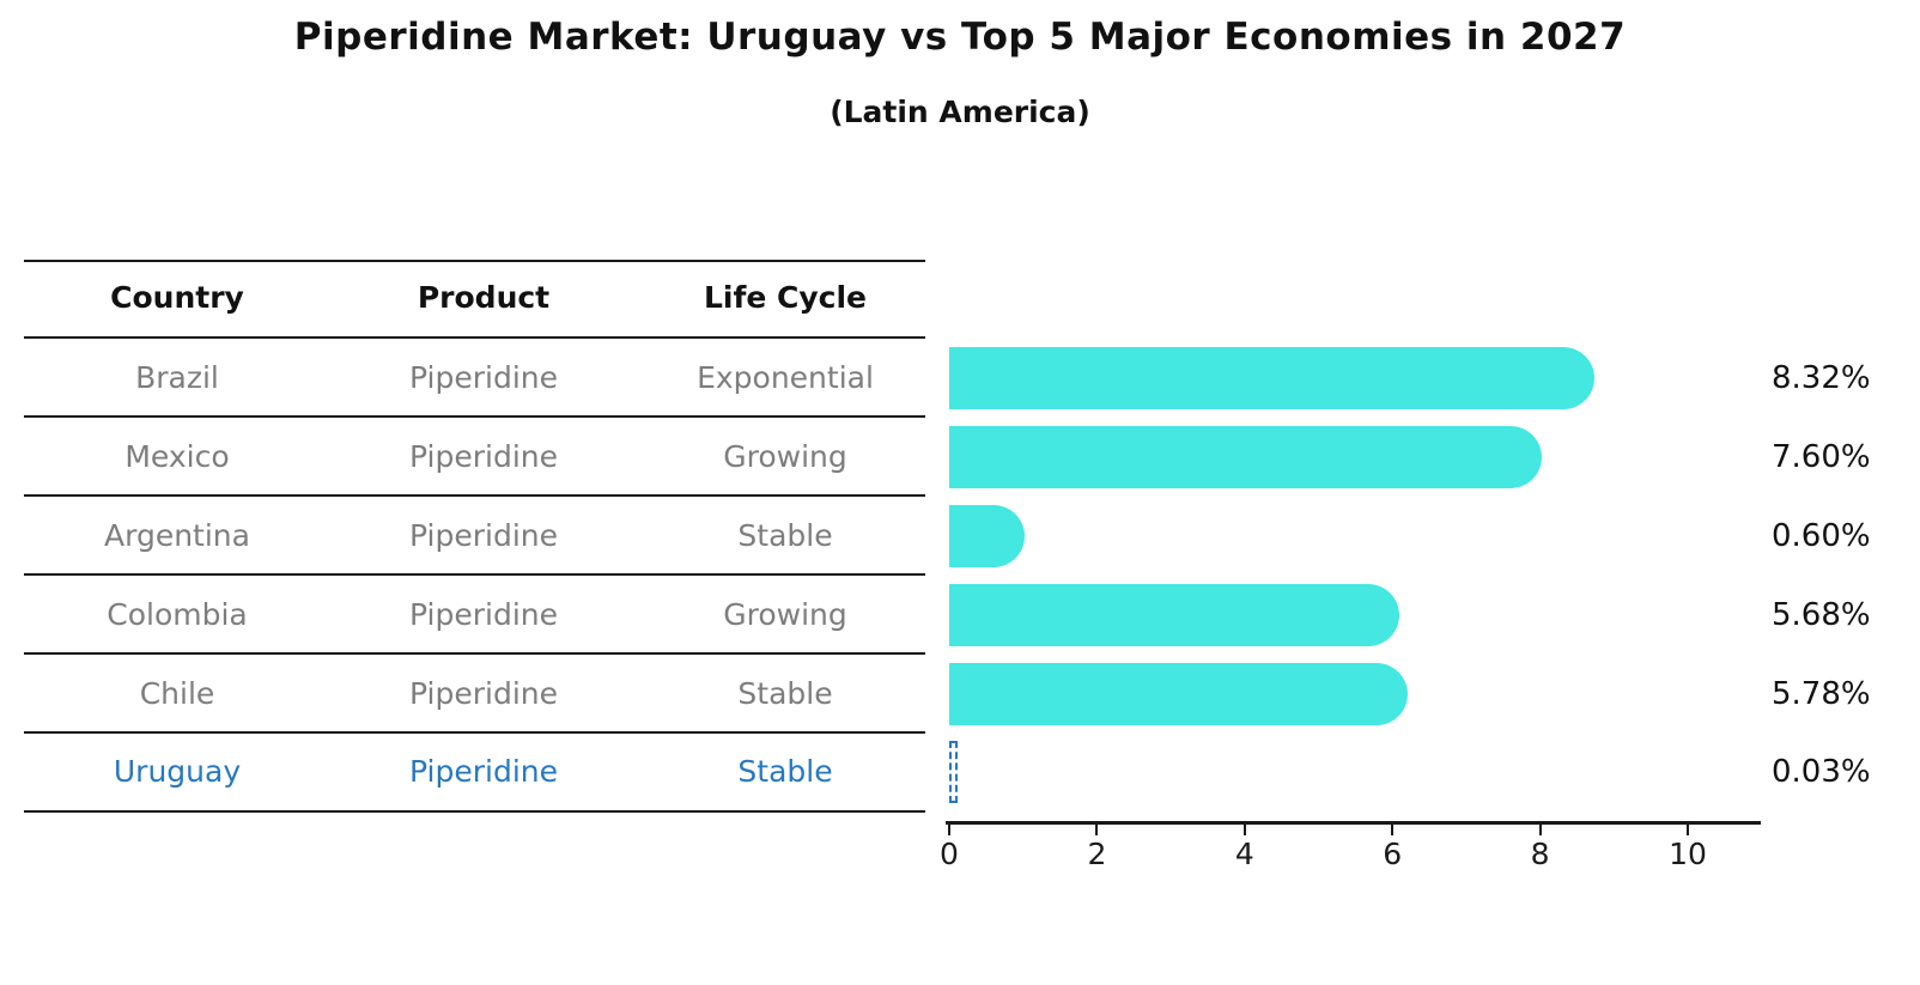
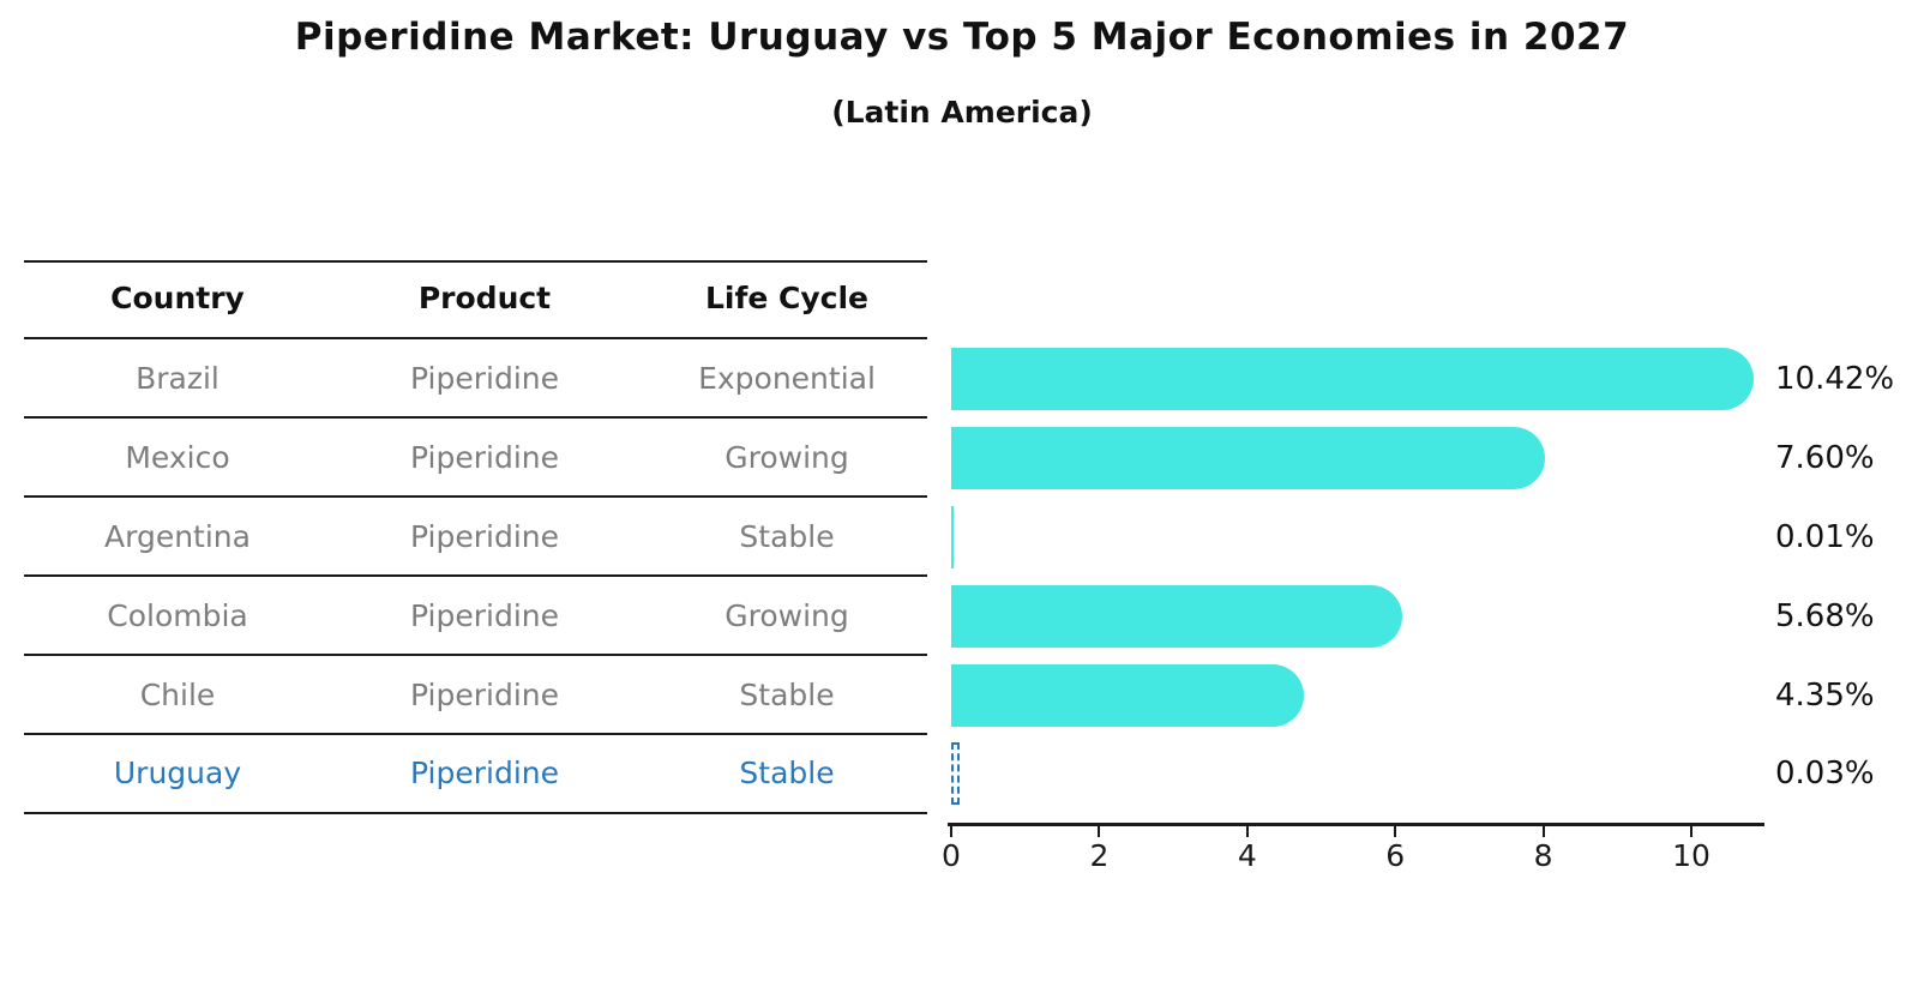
Brazil: 8.32% -> 10.42%
Argentina: 0.60% -> 0.01%
Chile: 5.78% -> 4.35%
